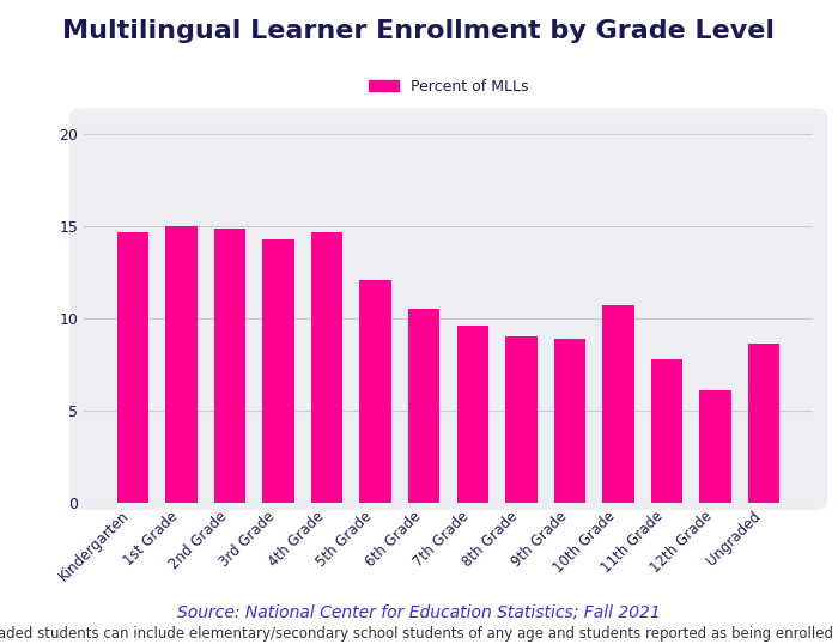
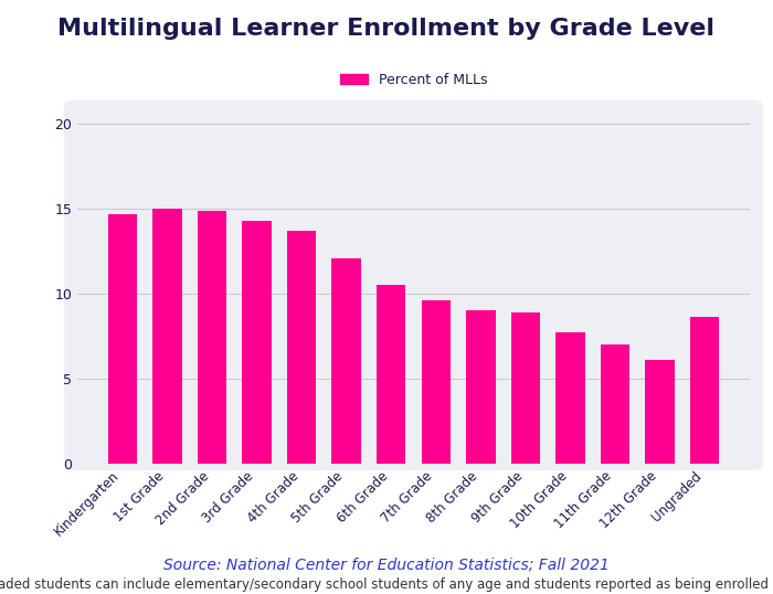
4th Grade: 14.7 -> 13.7
10th Grade: 10.7 -> 7.7
11th Grade: 7.8 -> 7.0
